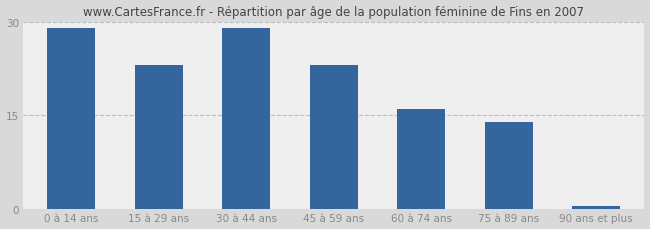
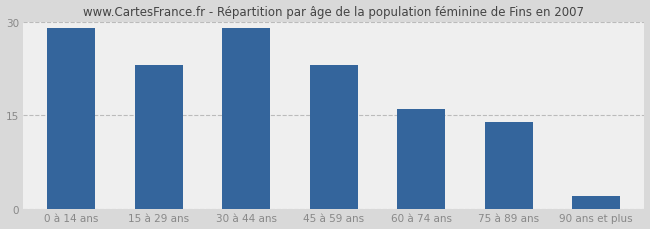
90 ans et plus: 0.5 -> 2.2
